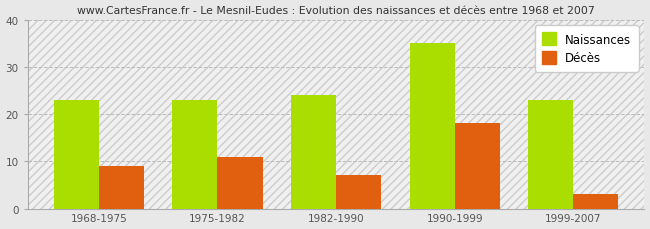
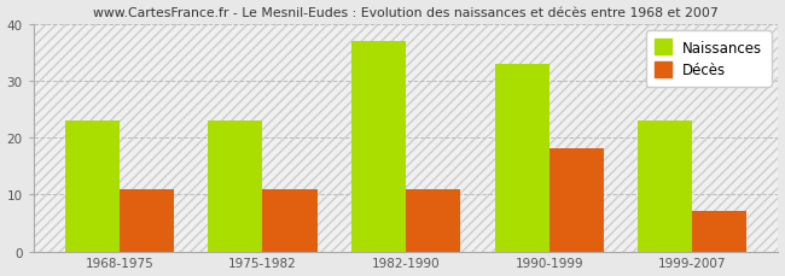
Décès/1968-1975: 9 -> 11
Naissances/1982-1990: 24 -> 37
Décès/1982-1990: 7 -> 11
Naissances/1990-1999: 35 -> 33
Décès/1999-2007: 3 -> 7
